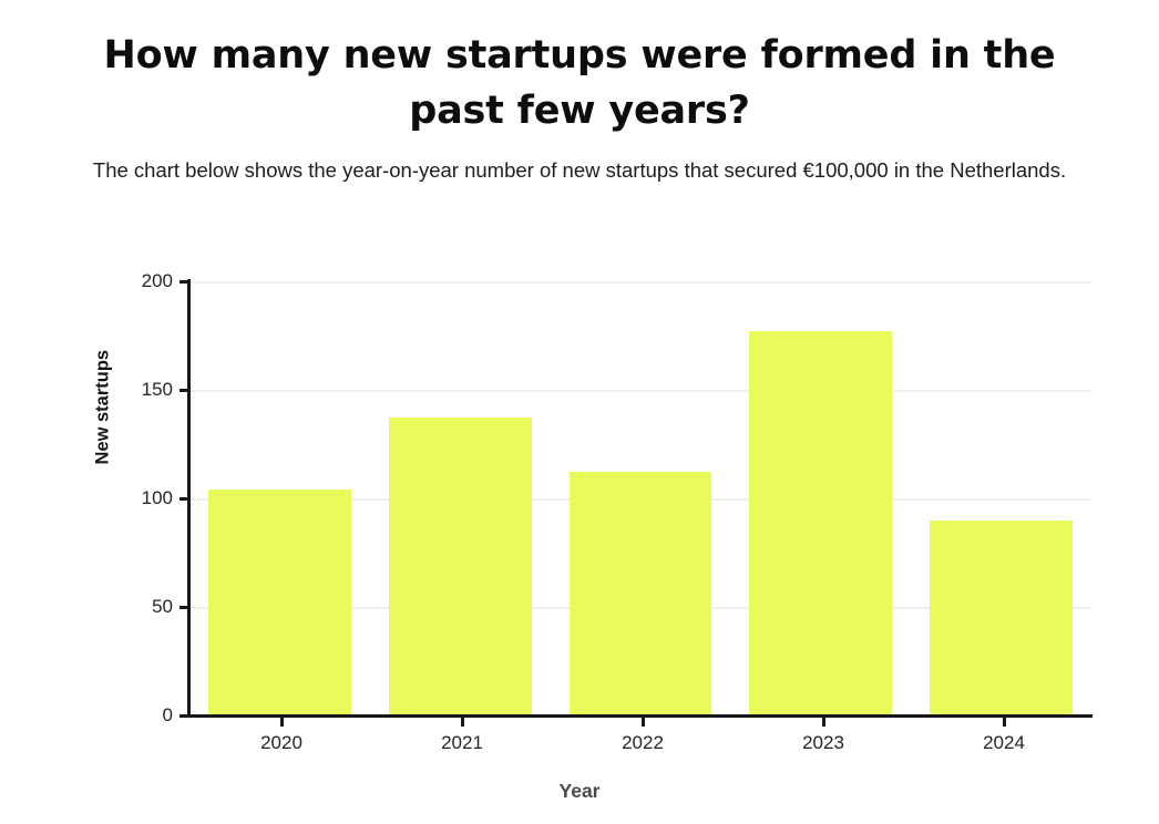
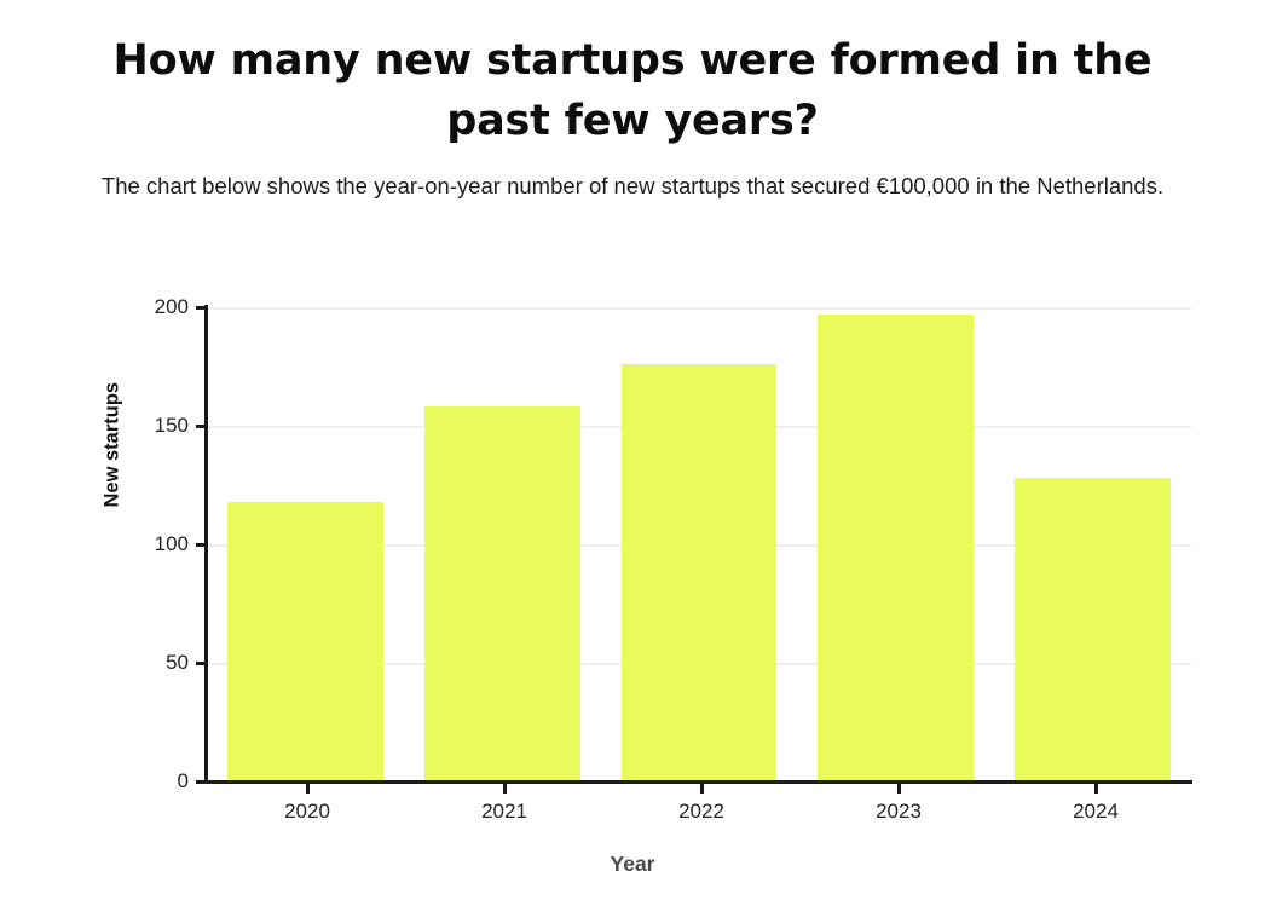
2020: 104 -> 118
2021: 137 -> 158
2022: 112 -> 176
2023: 177 -> 197
2024: 90 -> 128
